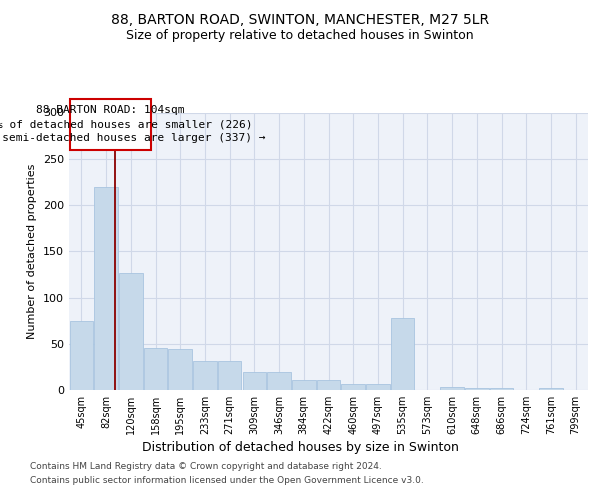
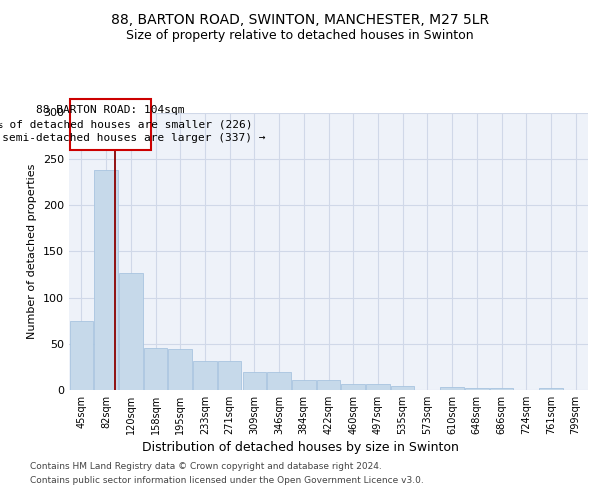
82sqm: 220 -> 238
535sqm: 78 -> 4
